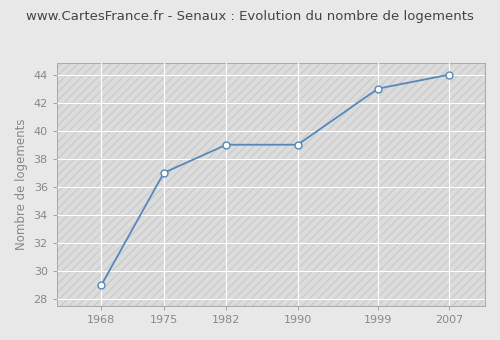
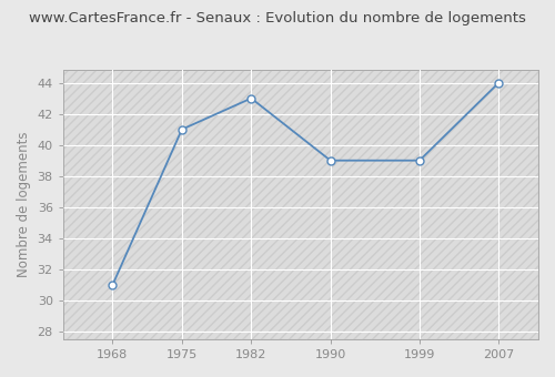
1968: 29 -> 31
1975: 37 -> 41
1982: 39 -> 43
1999: 43 -> 39
